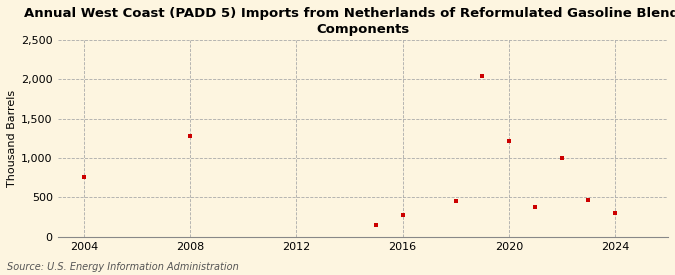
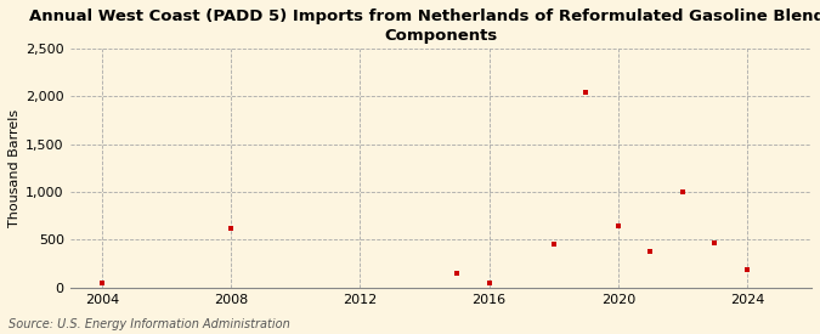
2004: 760 -> 50
2008: 1,280 -> 620
2016: 280 -> 50
2020: 1,220 -> 640
2024: 300 -> 190
